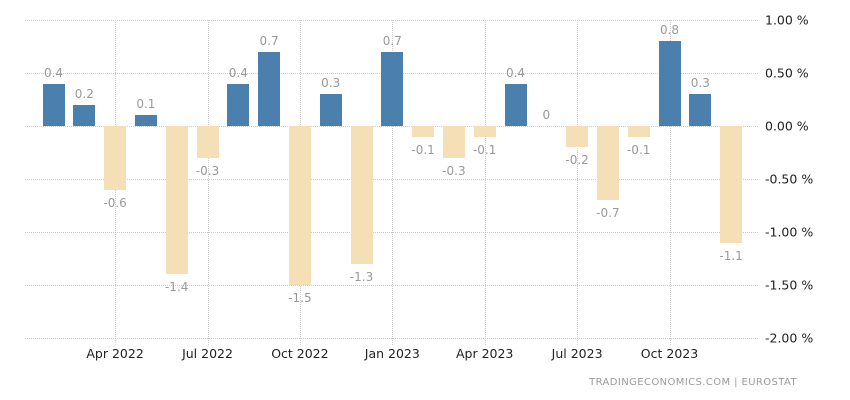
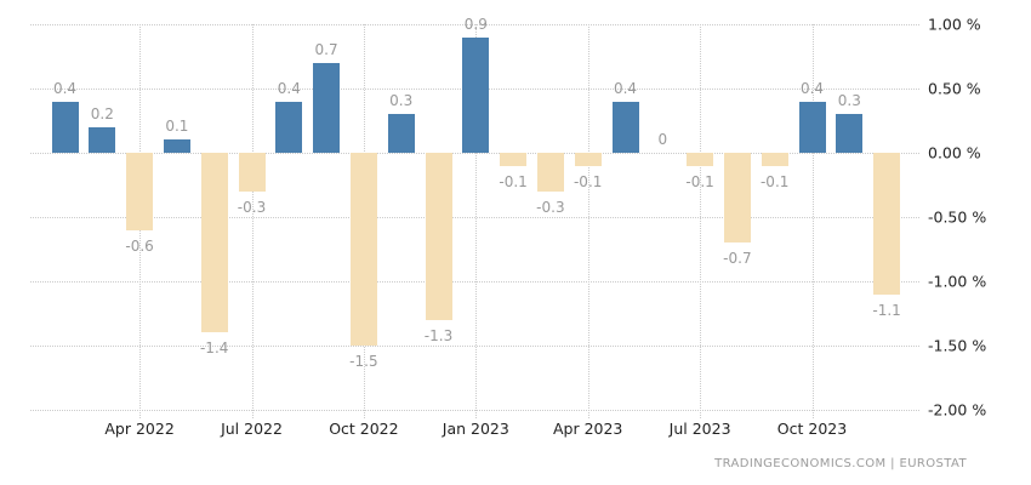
Jan 2023: 0.7 -> 0.9
Jul 2023: -0.2 -> -0.1
Oct 2023: 0.8 -> 0.4
